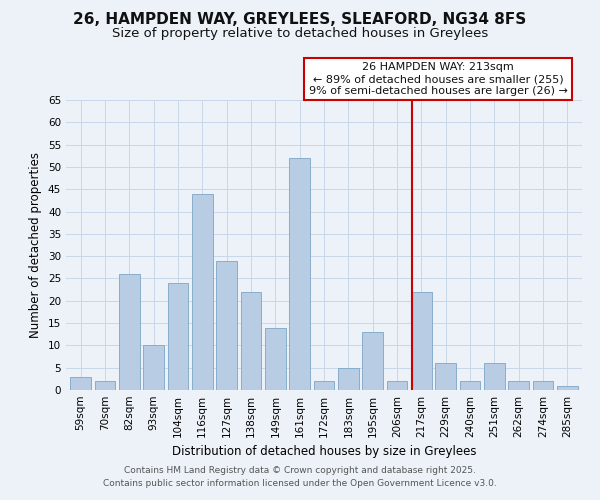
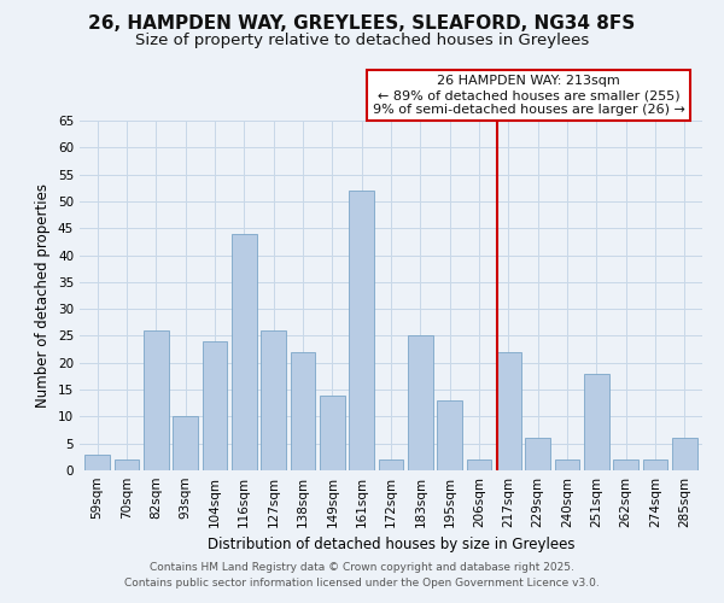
127sqm: 29 -> 26
183sqm: 5 -> 25
251sqm: 6 -> 18
285sqm: 1 -> 6
